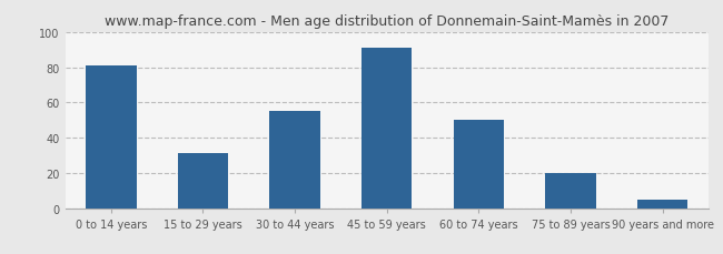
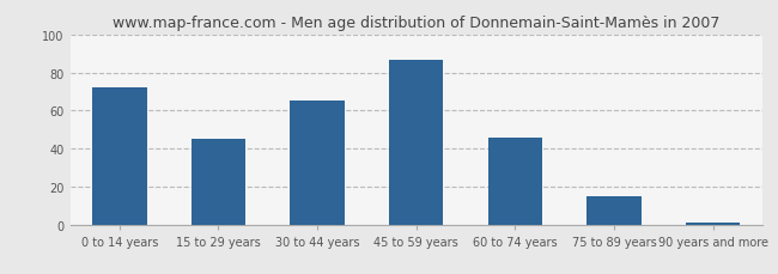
0 to 14 years: 81 -> 72
15 to 29 years: 31 -> 45
30 to 44 years: 55 -> 65
45 to 59 years: 91 -> 87
60 to 74 years: 50 -> 46
75 to 89 years: 20 -> 15
90 years and more: 5 -> 1
